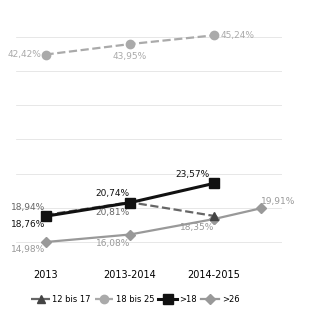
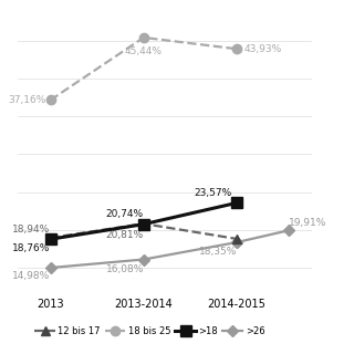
18 bis 25/2013: 42,42% -> 37,16%
18 bis 25/2013-2014: 43,95% -> 45,44%
18 bis 25/2014-2015: 45,24% -> 43,93%
